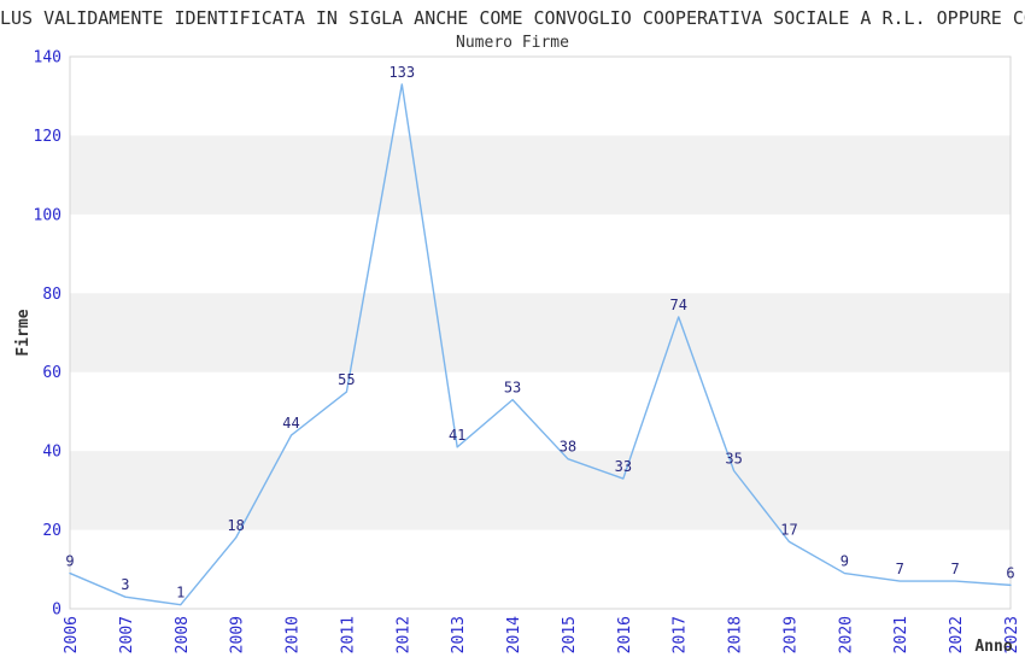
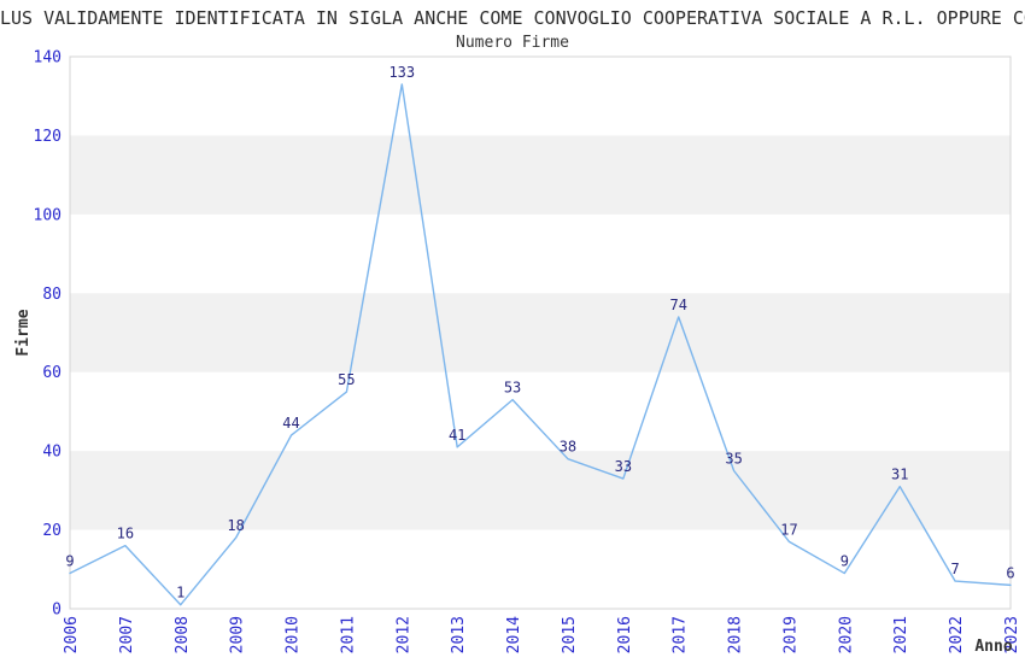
2007: 3 -> 16
2021: 7 -> 31
